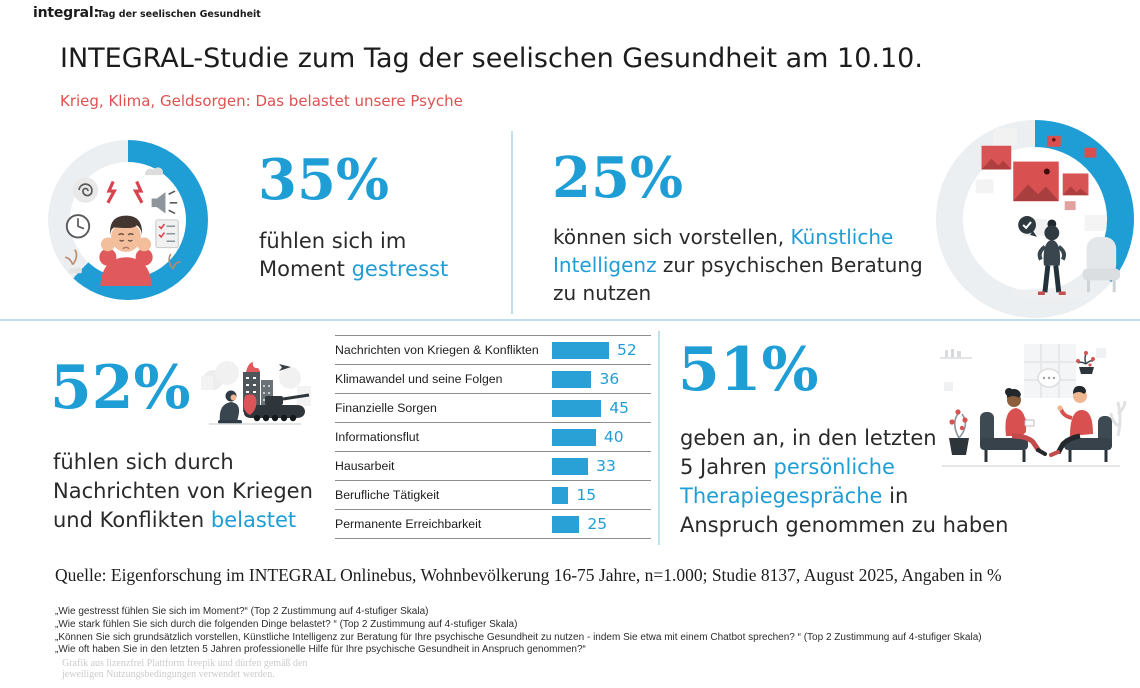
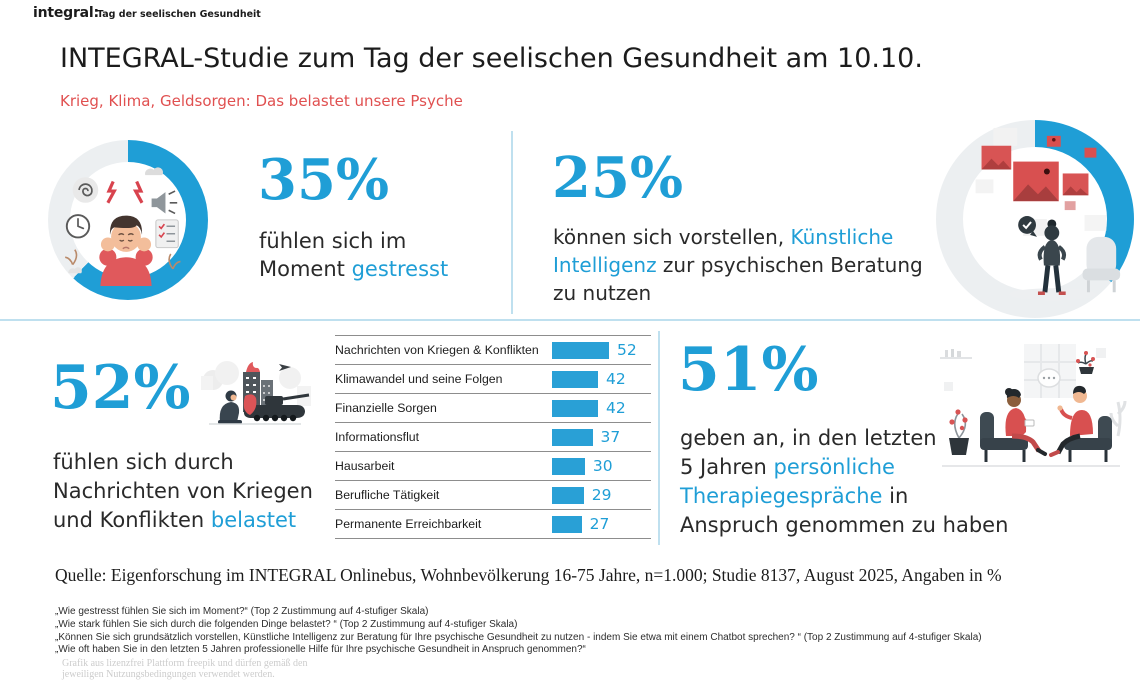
Klimawandel und seine Folgen: 36 -> 42
Finanzielle Sorgen: 45 -> 42
Informationsflut: 40 -> 37
Hausarbeit: 33 -> 30
Berufliche Tätigkeit: 15 -> 29
Permanente Erreichbarkeit: 25 -> 27
